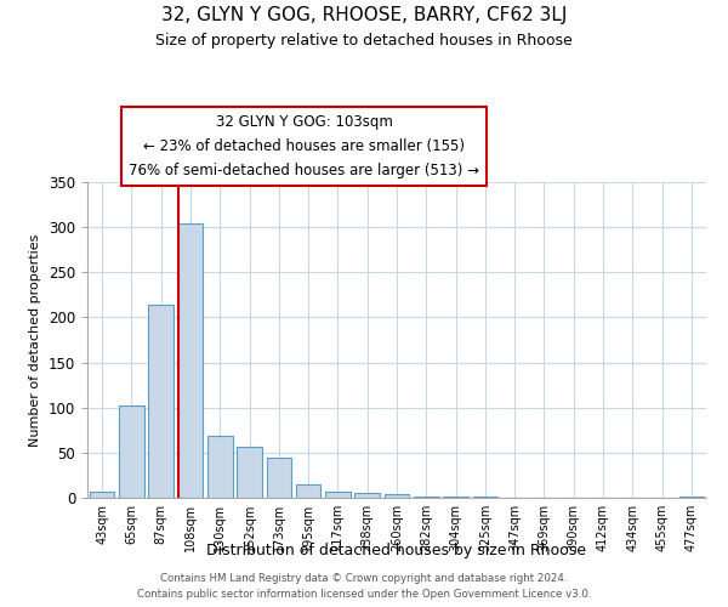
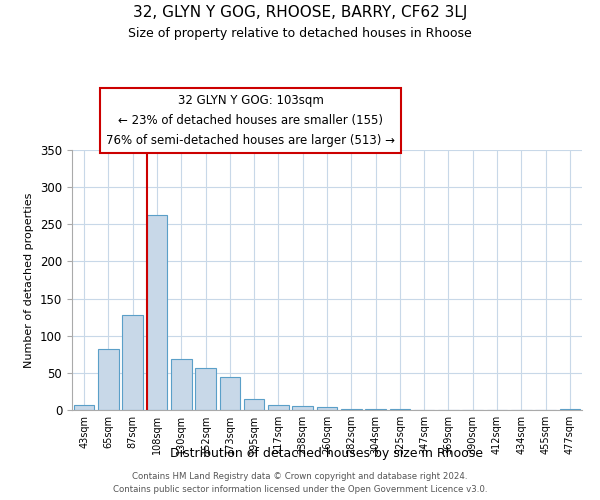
65sqm: 102 -> 82
87sqm: 214 -> 128
108sqm: 304 -> 262
